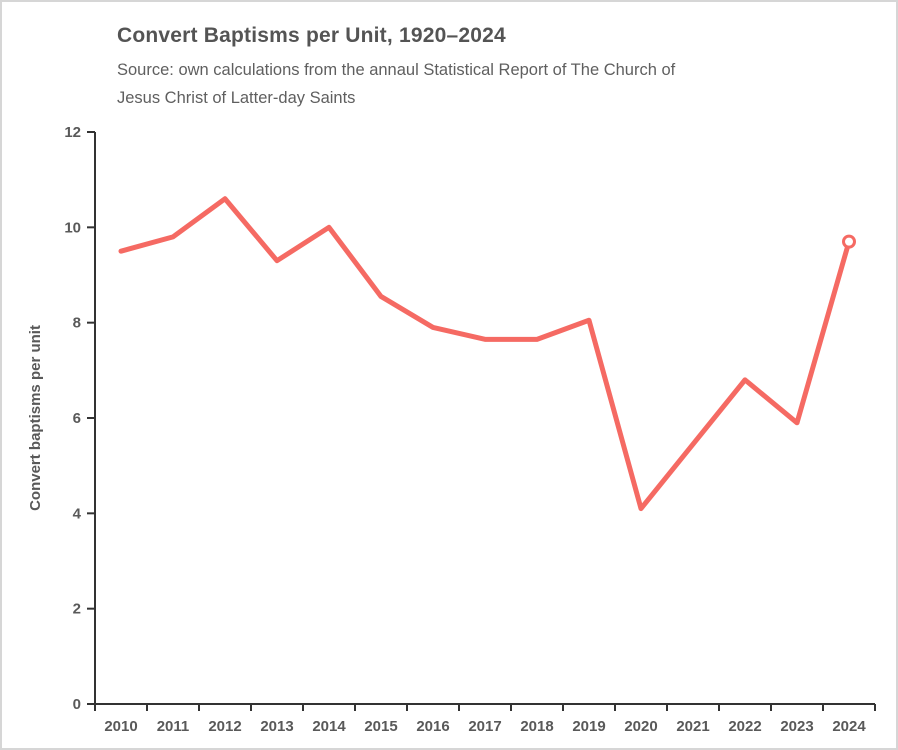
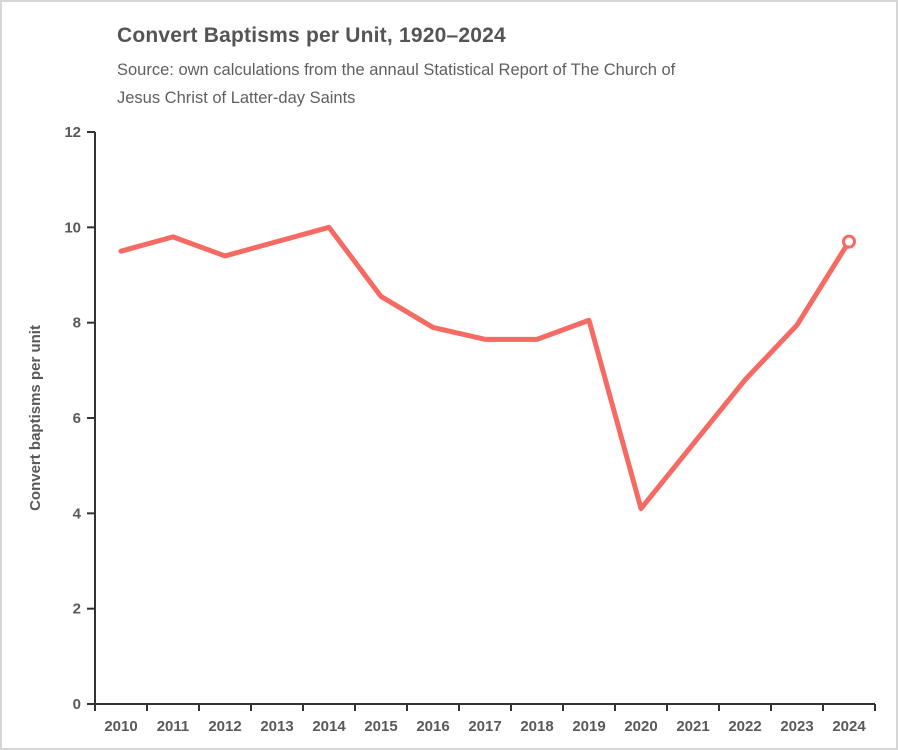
2012: 10.6 -> 9.4
2013: 9.3 -> 9.7
2023: 5.9 -> 8.0
